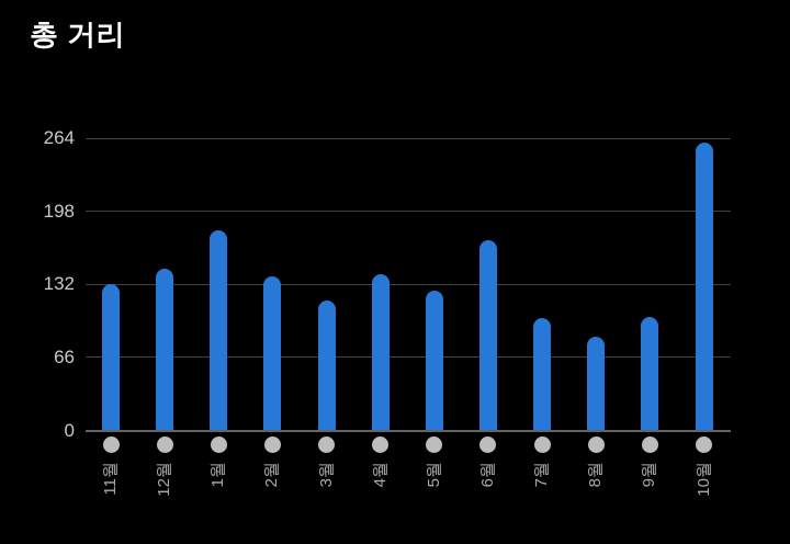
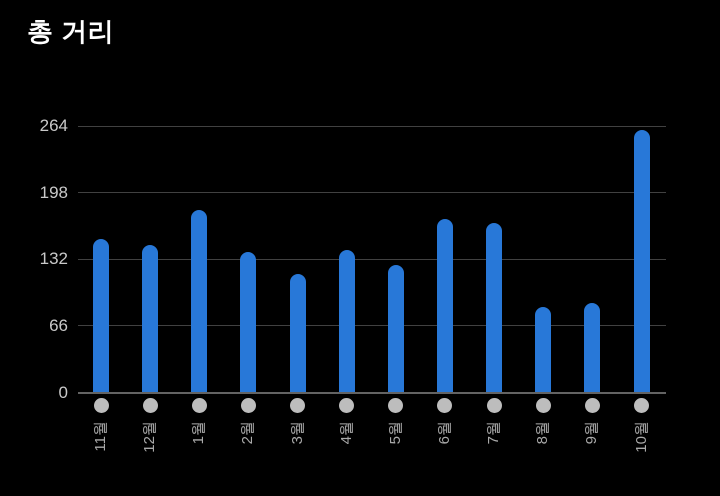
11월: 132 -> 152
7월: 102 -> 168
9월: 103 -> 89
